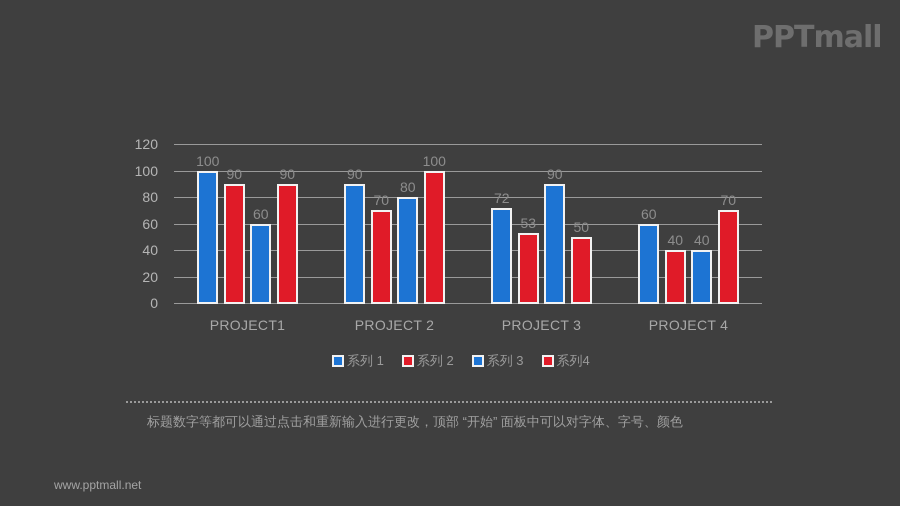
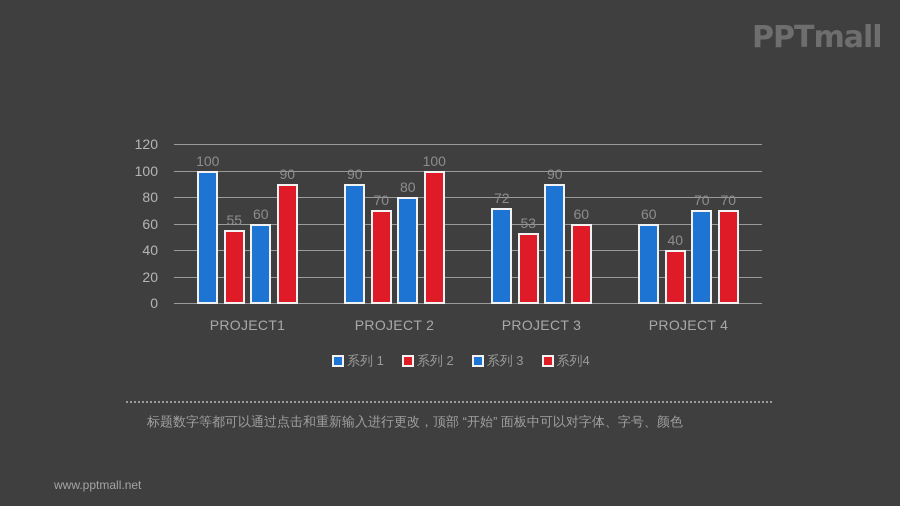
系列 2/PROJECT1: 90 -> 55
系列4/PROJECT 3: 50 -> 60
系列 3/PROJECT 4: 40 -> 70
